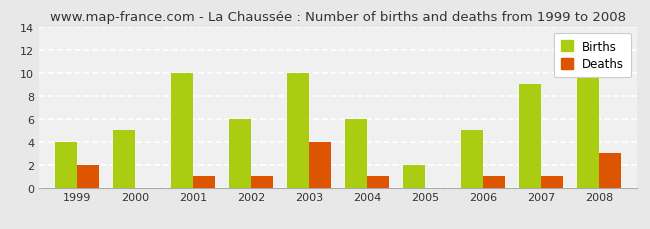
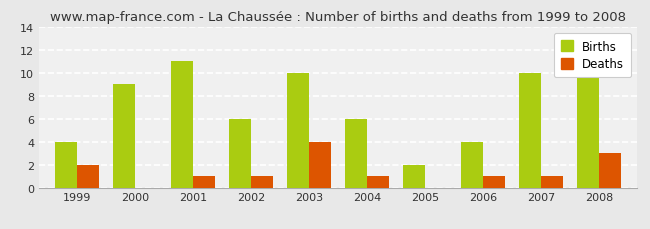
Births/2000: 5 -> 9
Births/2001: 10 -> 11
Births/2006: 5 -> 4
Births/2007: 9 -> 10
